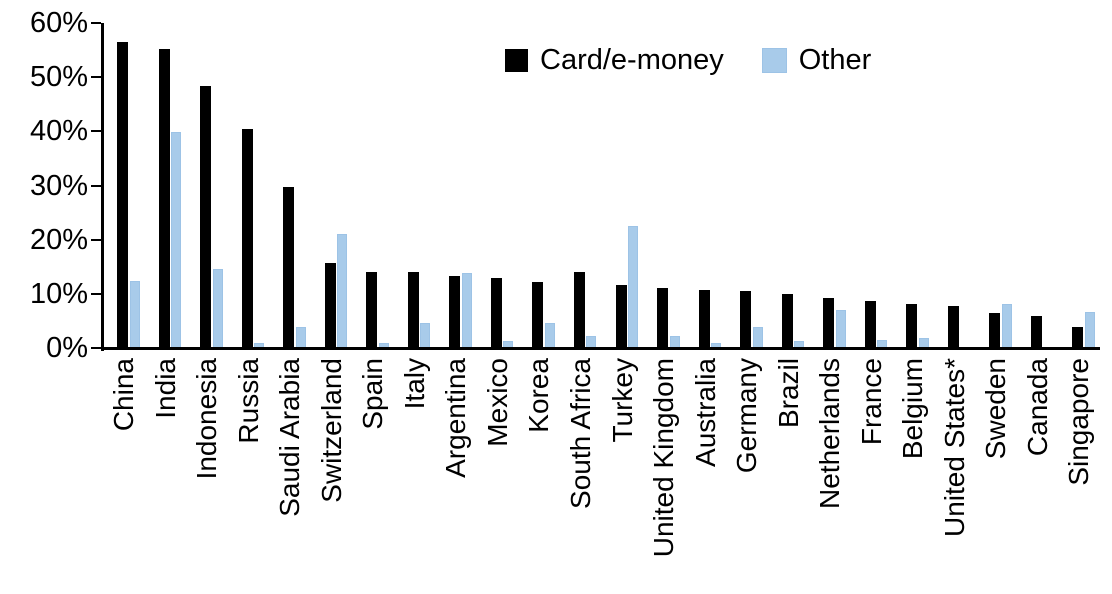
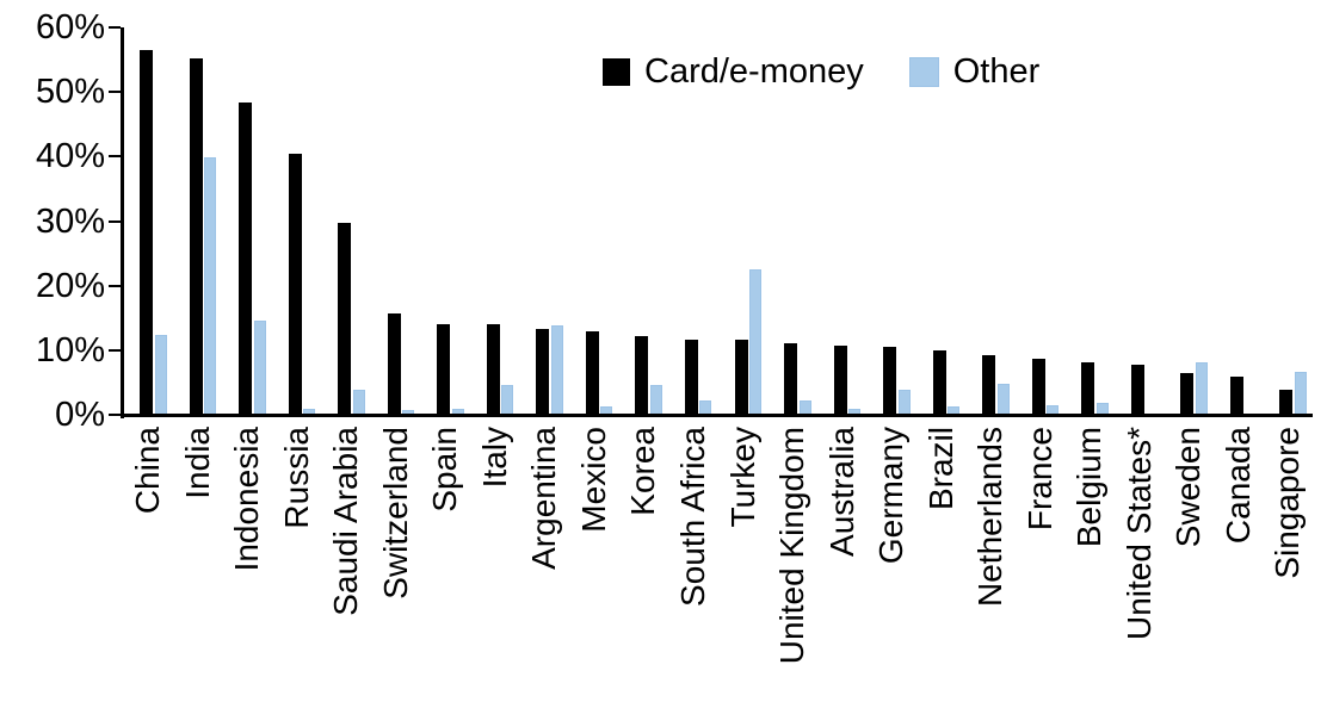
Other/Switzerland: 21% -> 1%
Card/e-money/South Africa: 14% -> 12%
Other/Netherlands: 7% -> 5%
